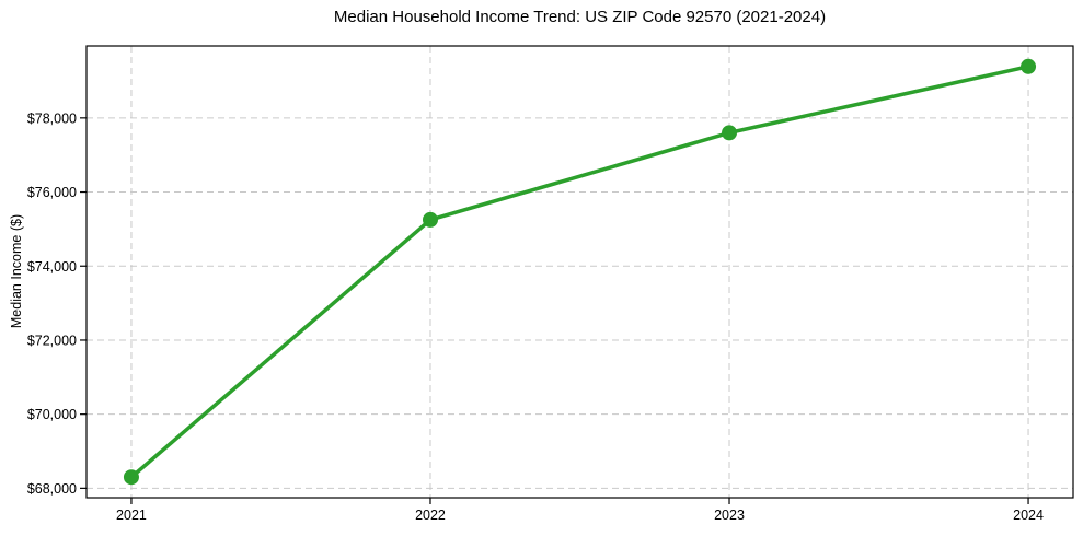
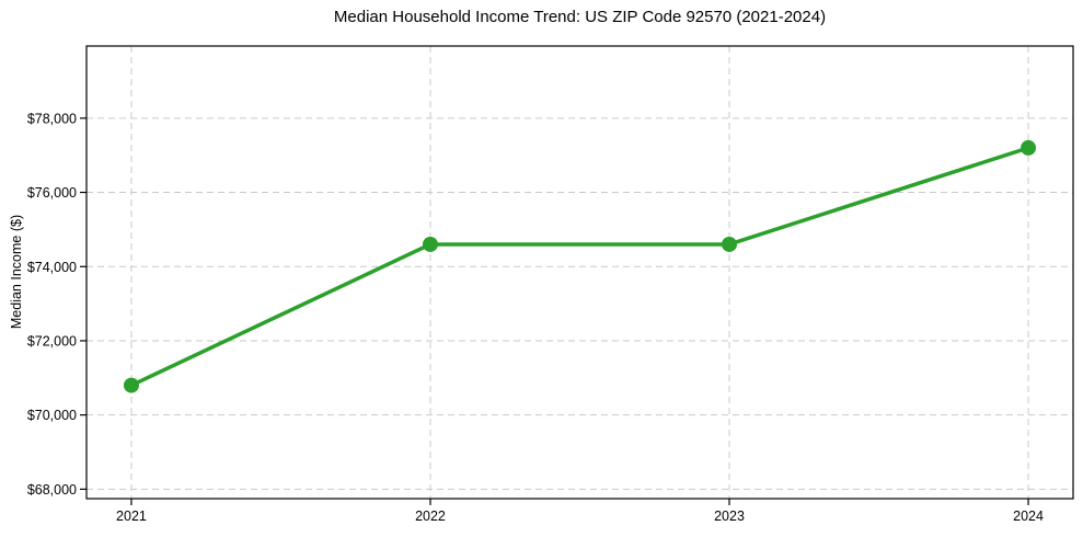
2021: $68300 -> $70800
2022: $75200 -> $74600
2023: $77600 -> $74600
2024: $79400 -> $77200
